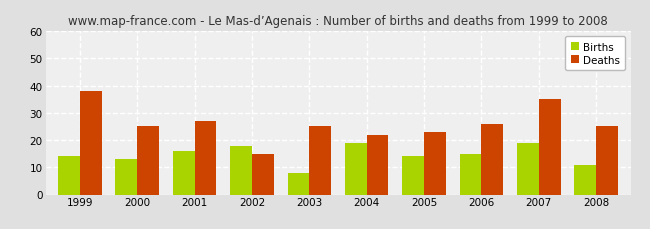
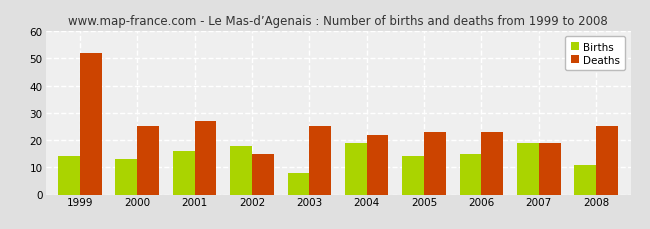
Deaths/1999: 38 -> 52
Deaths/2006: 26 -> 23
Deaths/2007: 35 -> 19
